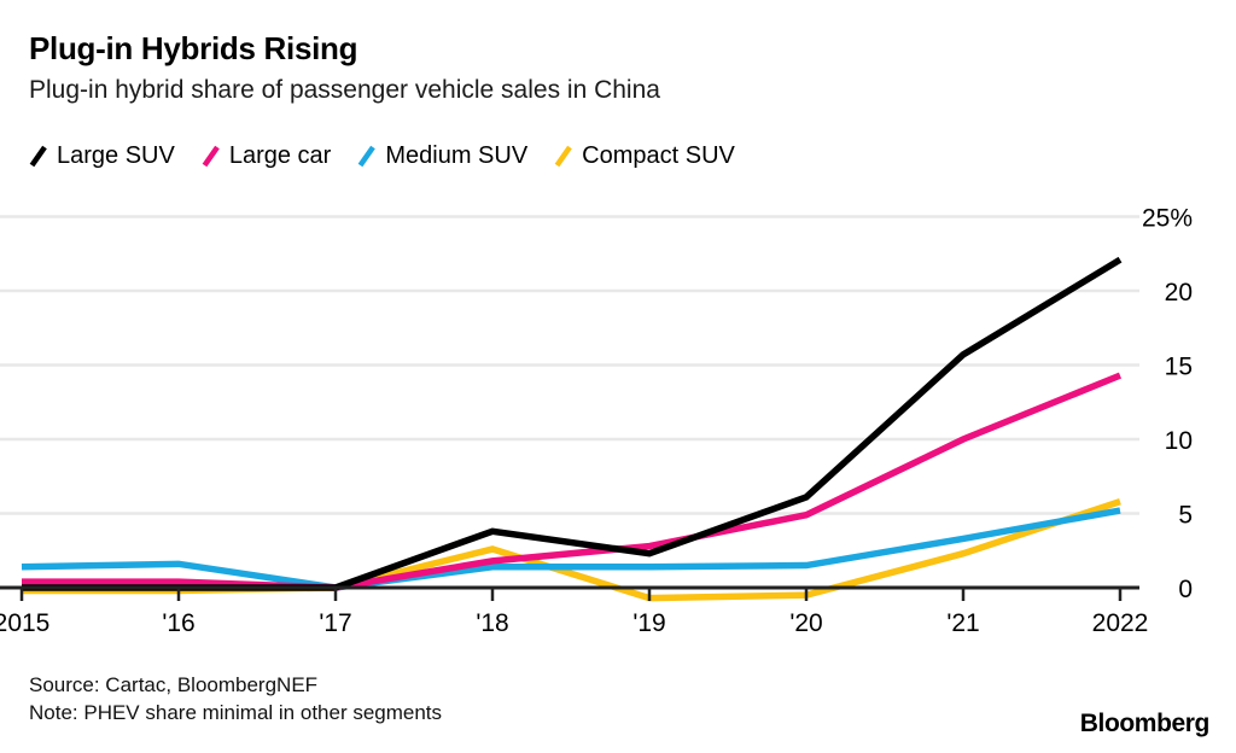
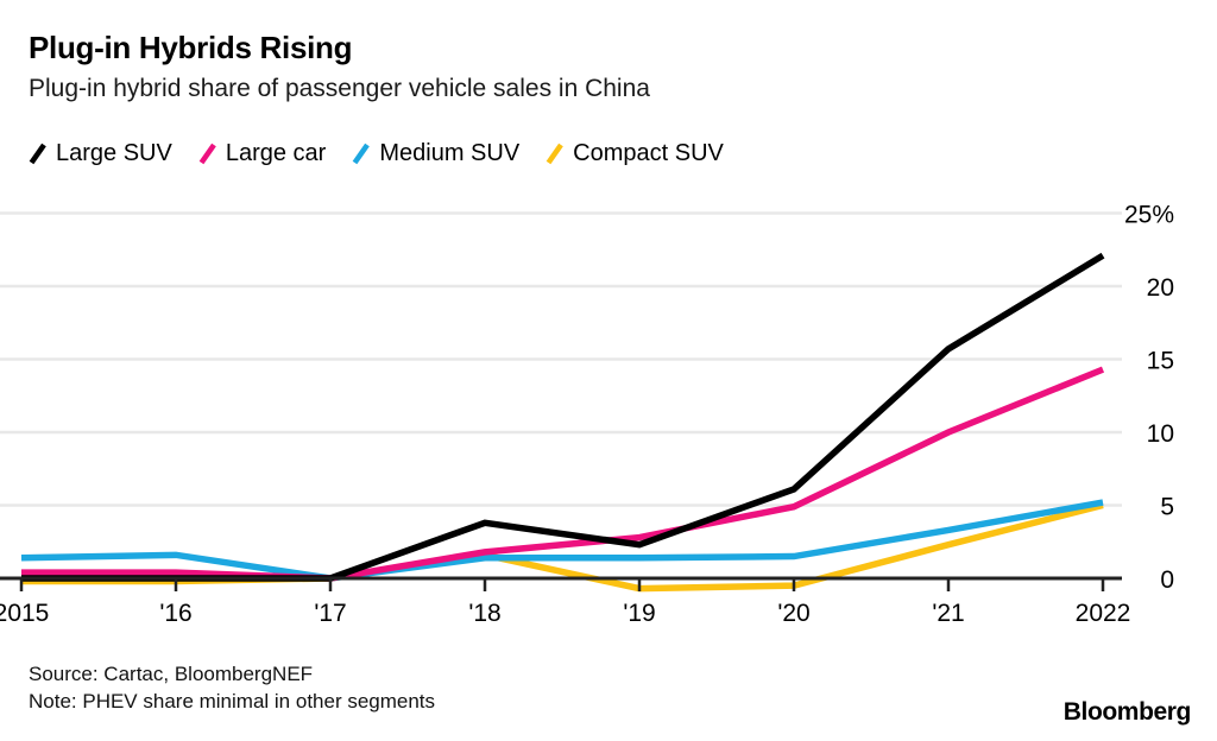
Compact SUV/'18: 2.6% -> 1.6%
Compact SUV/2022: 5.8% -> 5.0%
